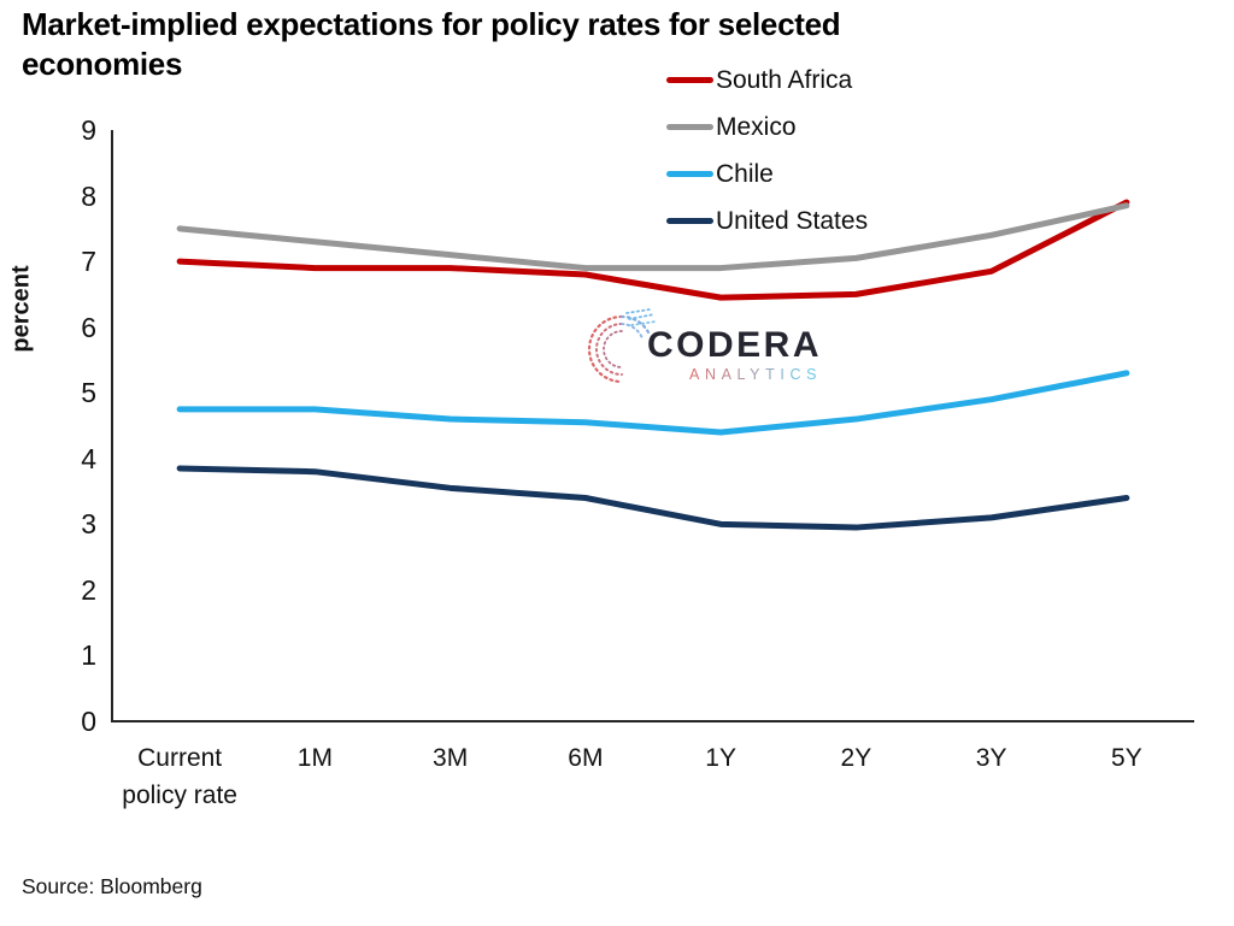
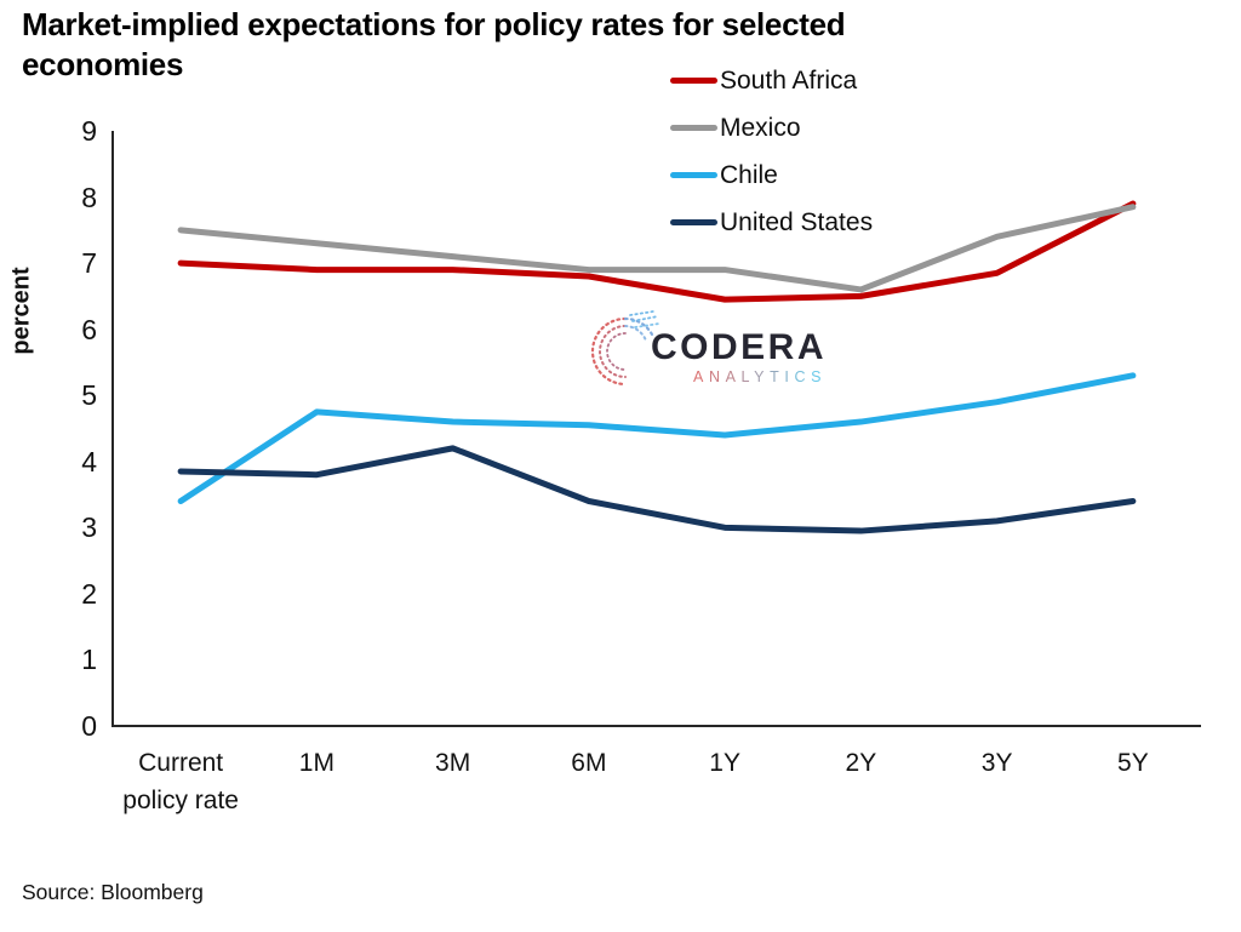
Chile/Current policy rate: 4.8 -> 3.4
United States/3M: 3.5 -> 4.2
Mexico/2Y: 7.0 -> 6.6
